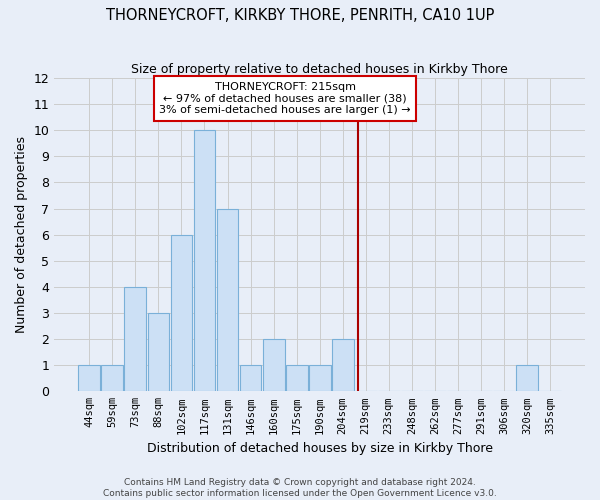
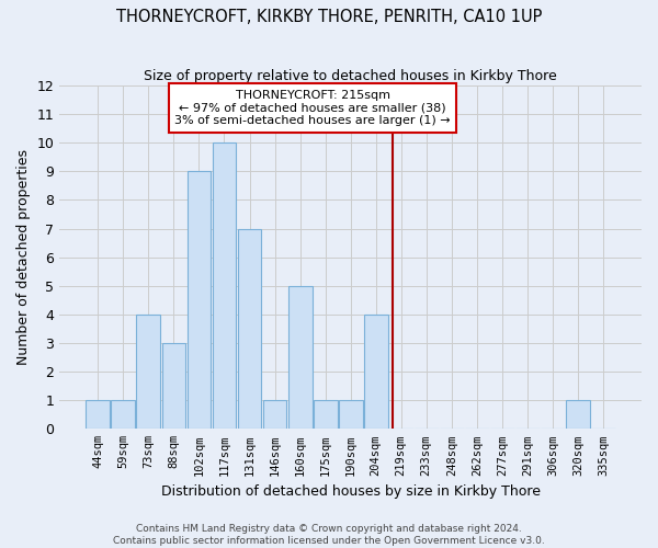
102sqm: 6 -> 9
160sqm: 2 -> 5
204sqm: 2 -> 4
